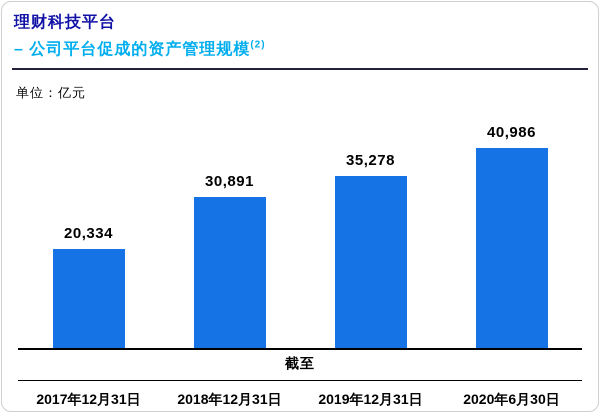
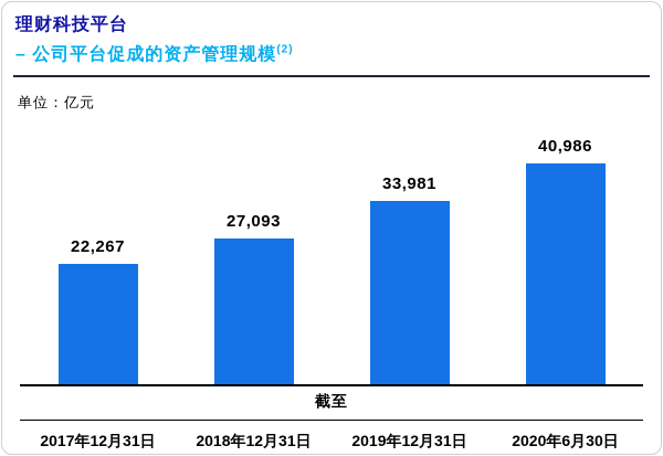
2017年12月31日: 20,334 -> 22,267
2018年12月31日: 30,891 -> 27,093
2019年12月31日: 35,278 -> 33,981
